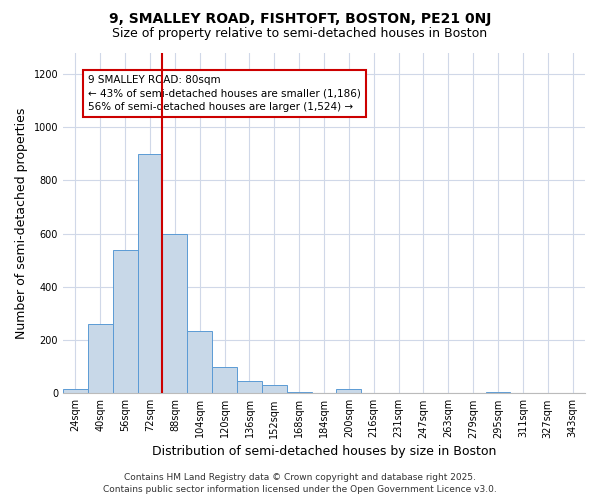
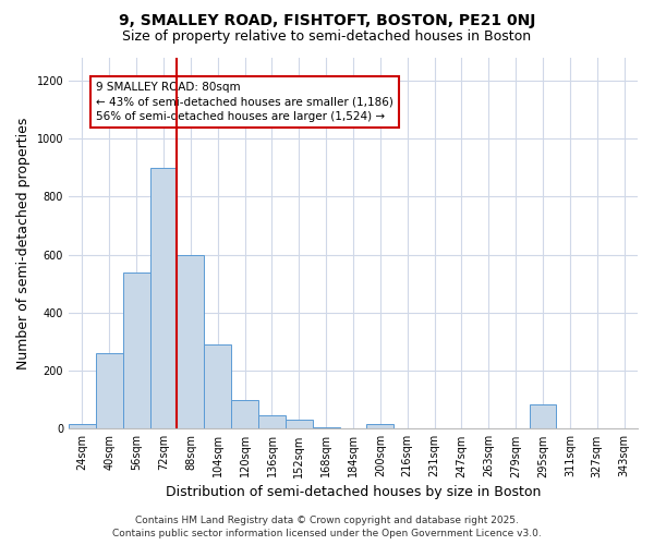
104sqm: 235 -> 290
295sqm: 5 -> 85
